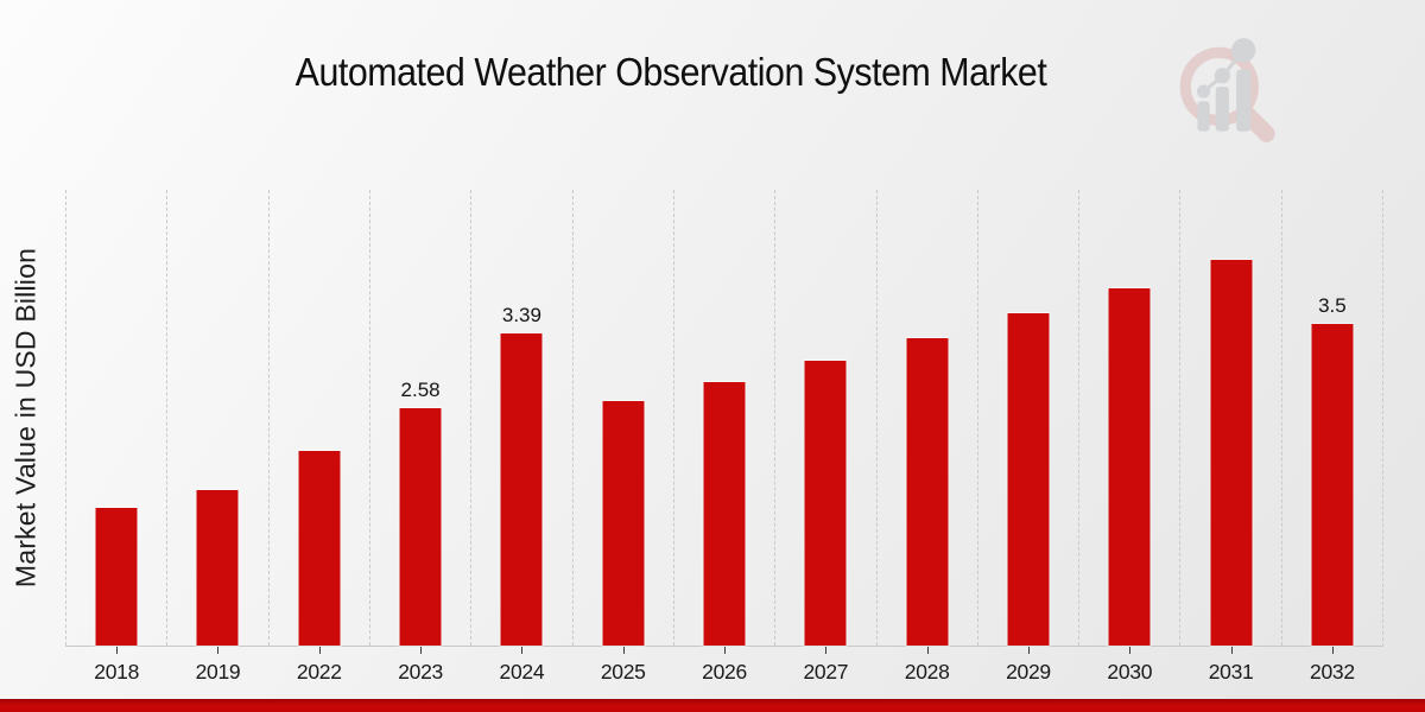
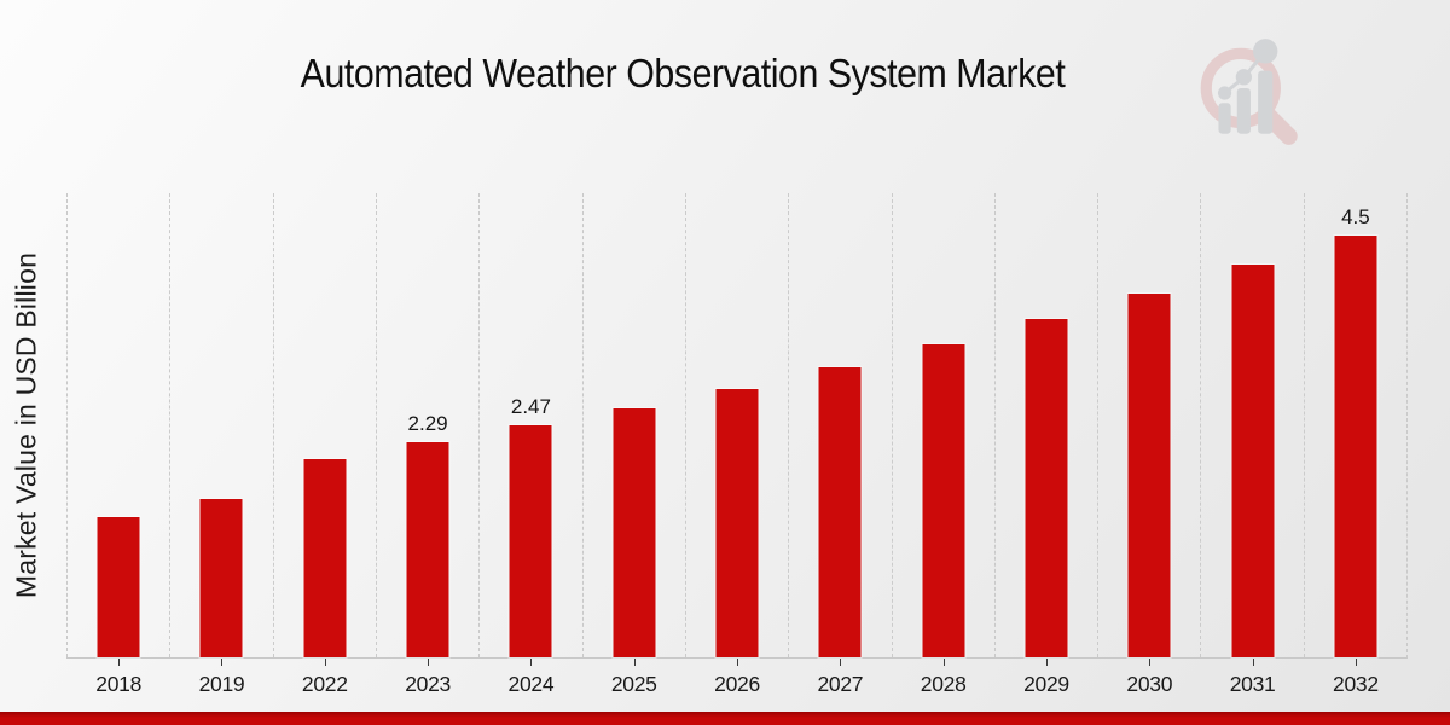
2023: 2.58 -> 2.29
2024: 3.39 -> 2.47
2032: 3.5 -> 4.5
